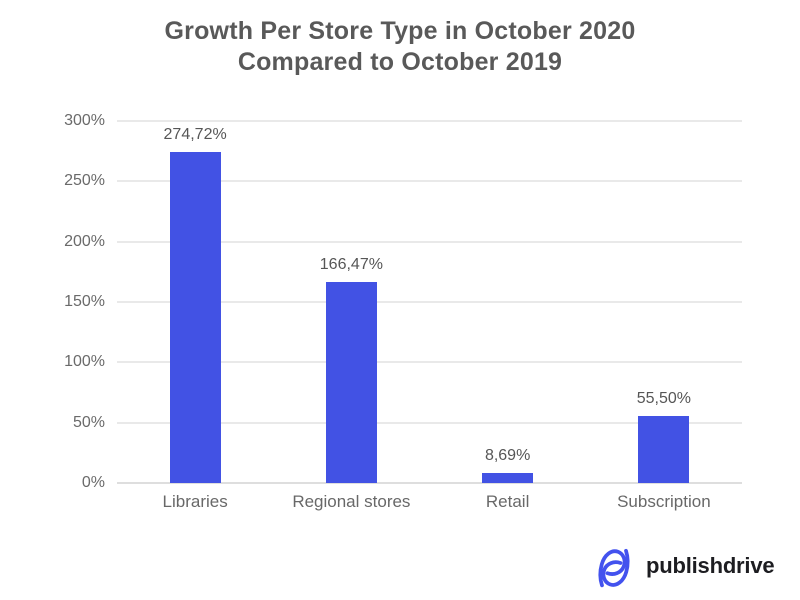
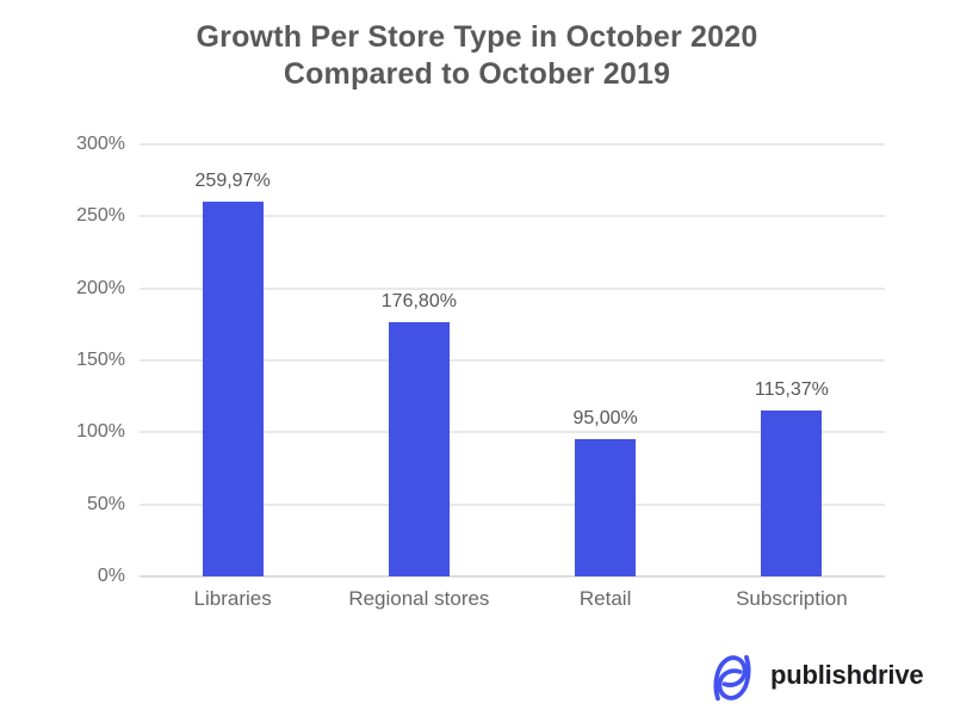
Libraries: 274,72% -> 259,97%
Regional stores: 166,47% -> 176,80%
Retail: 8,69% -> 95,00%
Subscription: 55,50% -> 115,37%
